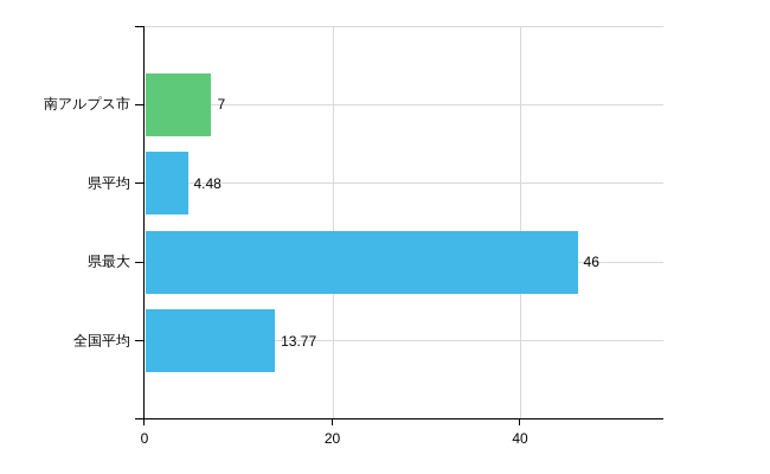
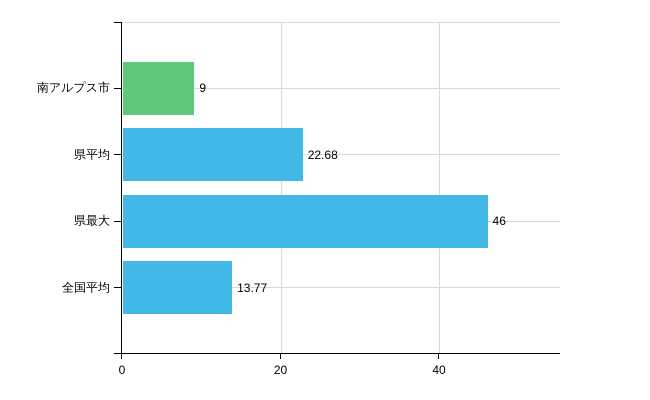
南アルプス市: 7 -> 9
県平均: 4.48 -> 22.68
